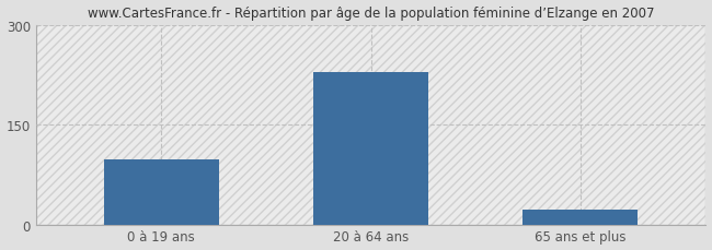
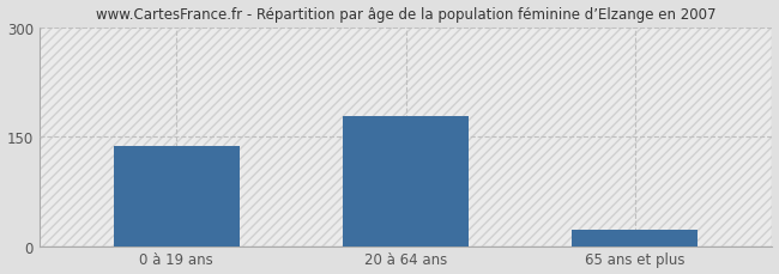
0 à 19 ans: 98 -> 138
20 à 64 ans: 230 -> 178
